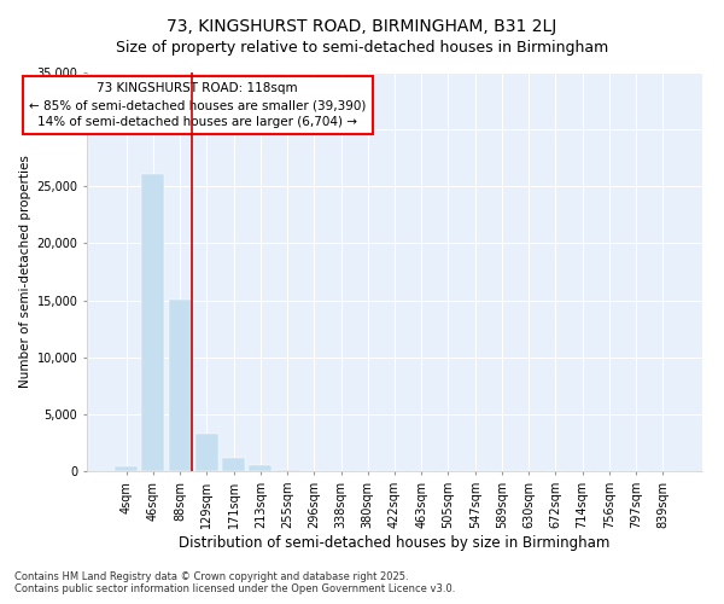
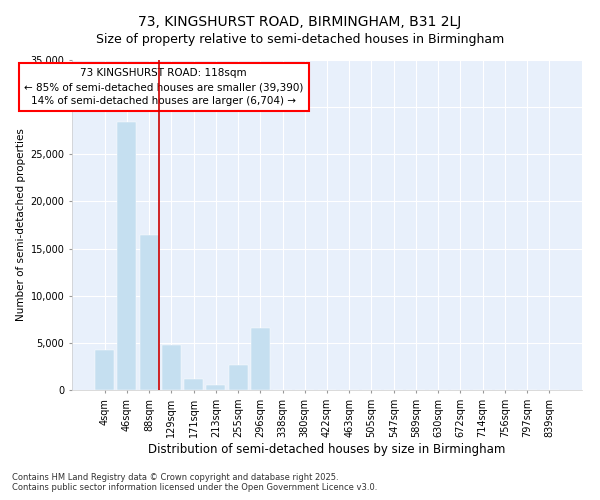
4sqm: 400 -> 4,200
46sqm: 26,100 -> 28,400
88sqm: 15,100 -> 16,400
129sqm: 3,300 -> 4,800
255sqm: 200 -> 2,600
296sqm: 0 -> 6,600
